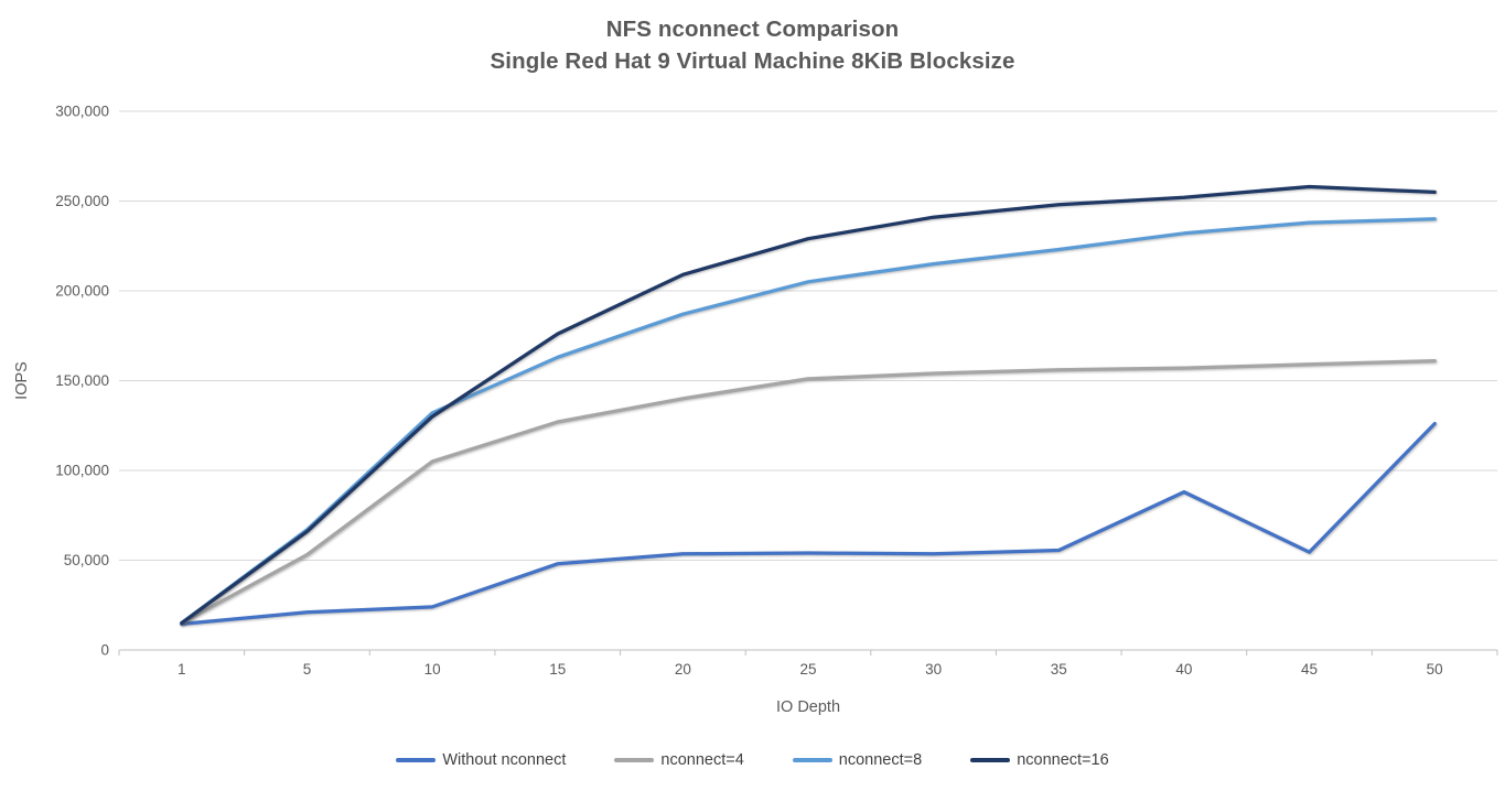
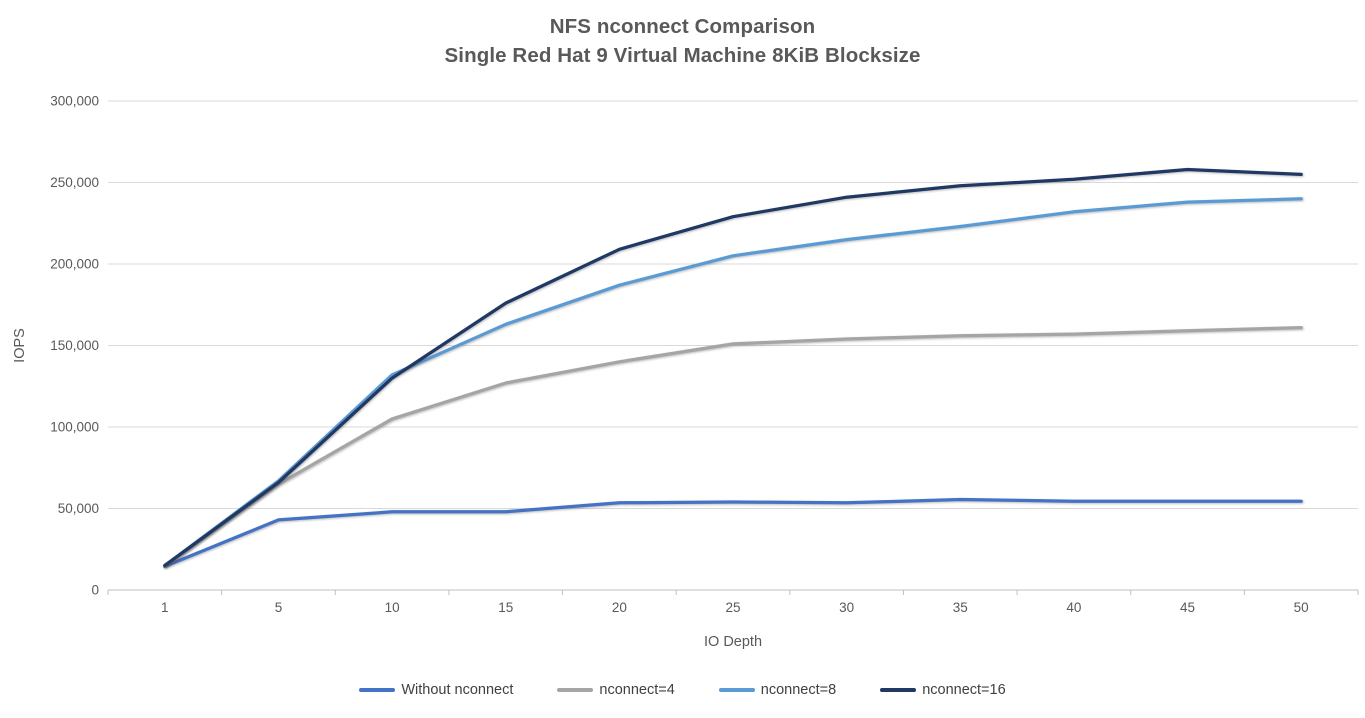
Without nconnect/5: 21000 -> 43000
nconnect=4/5: 53000 -> 65000
Without nconnect/10: 24000 -> 48000
Without nconnect/40: 88000 -> 54000
Without nconnect/50: 126000 -> 54000
